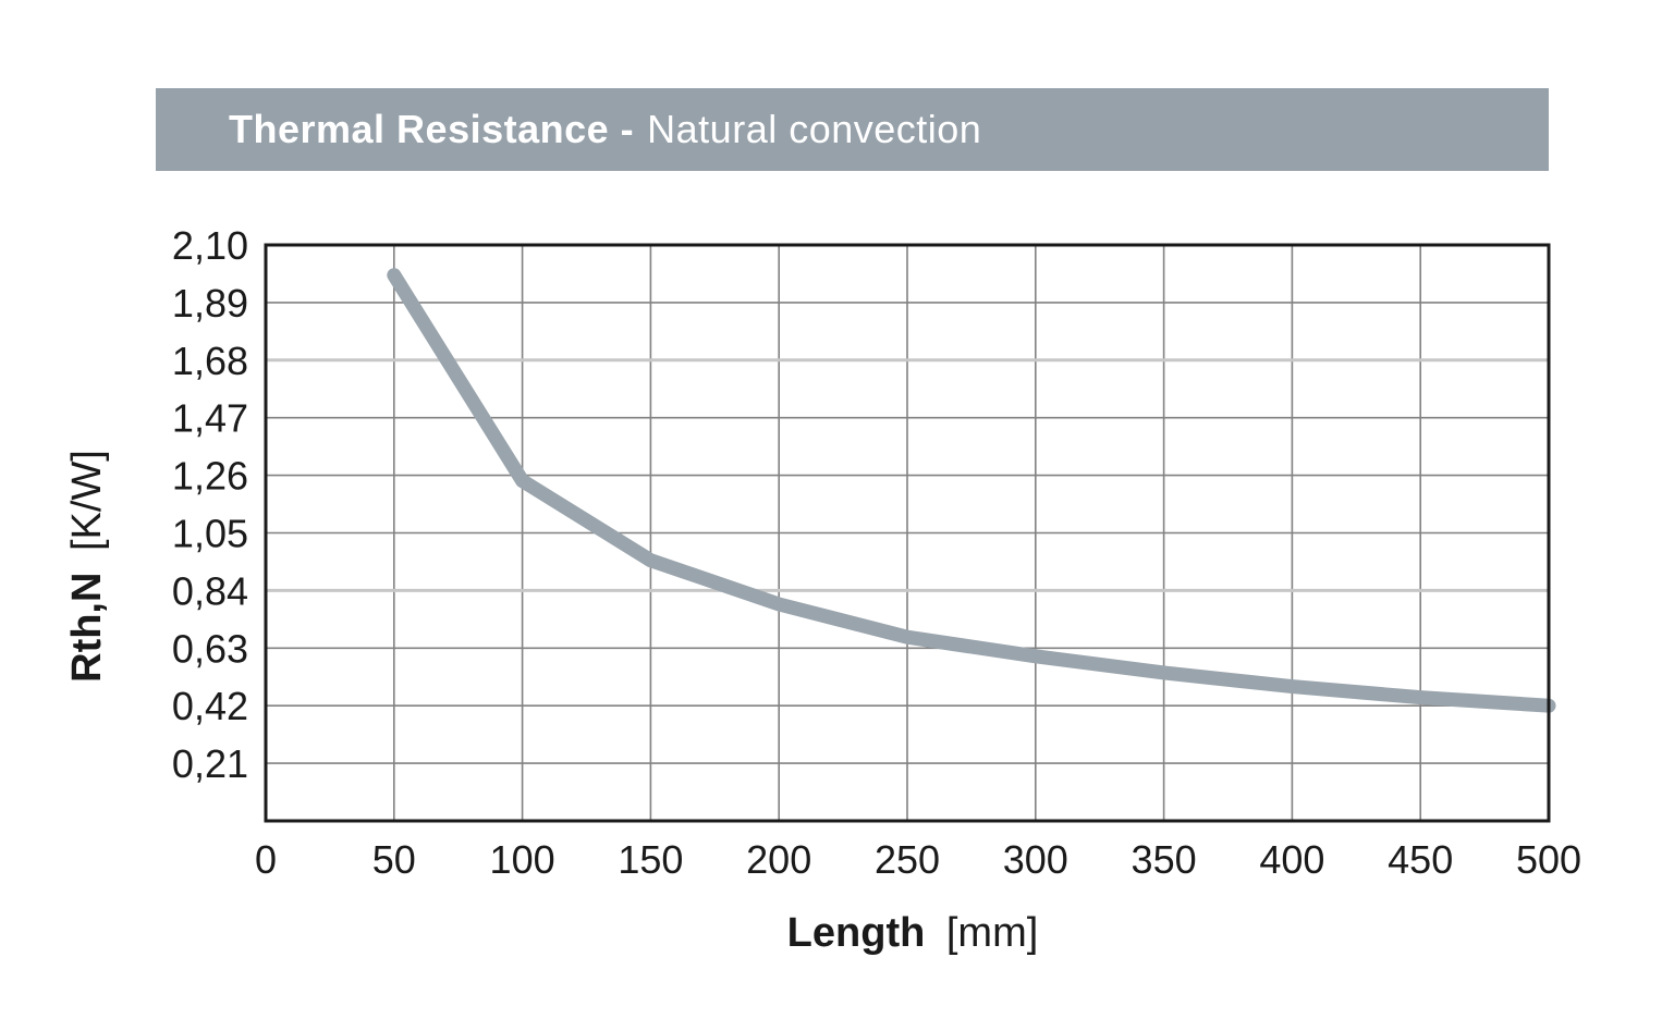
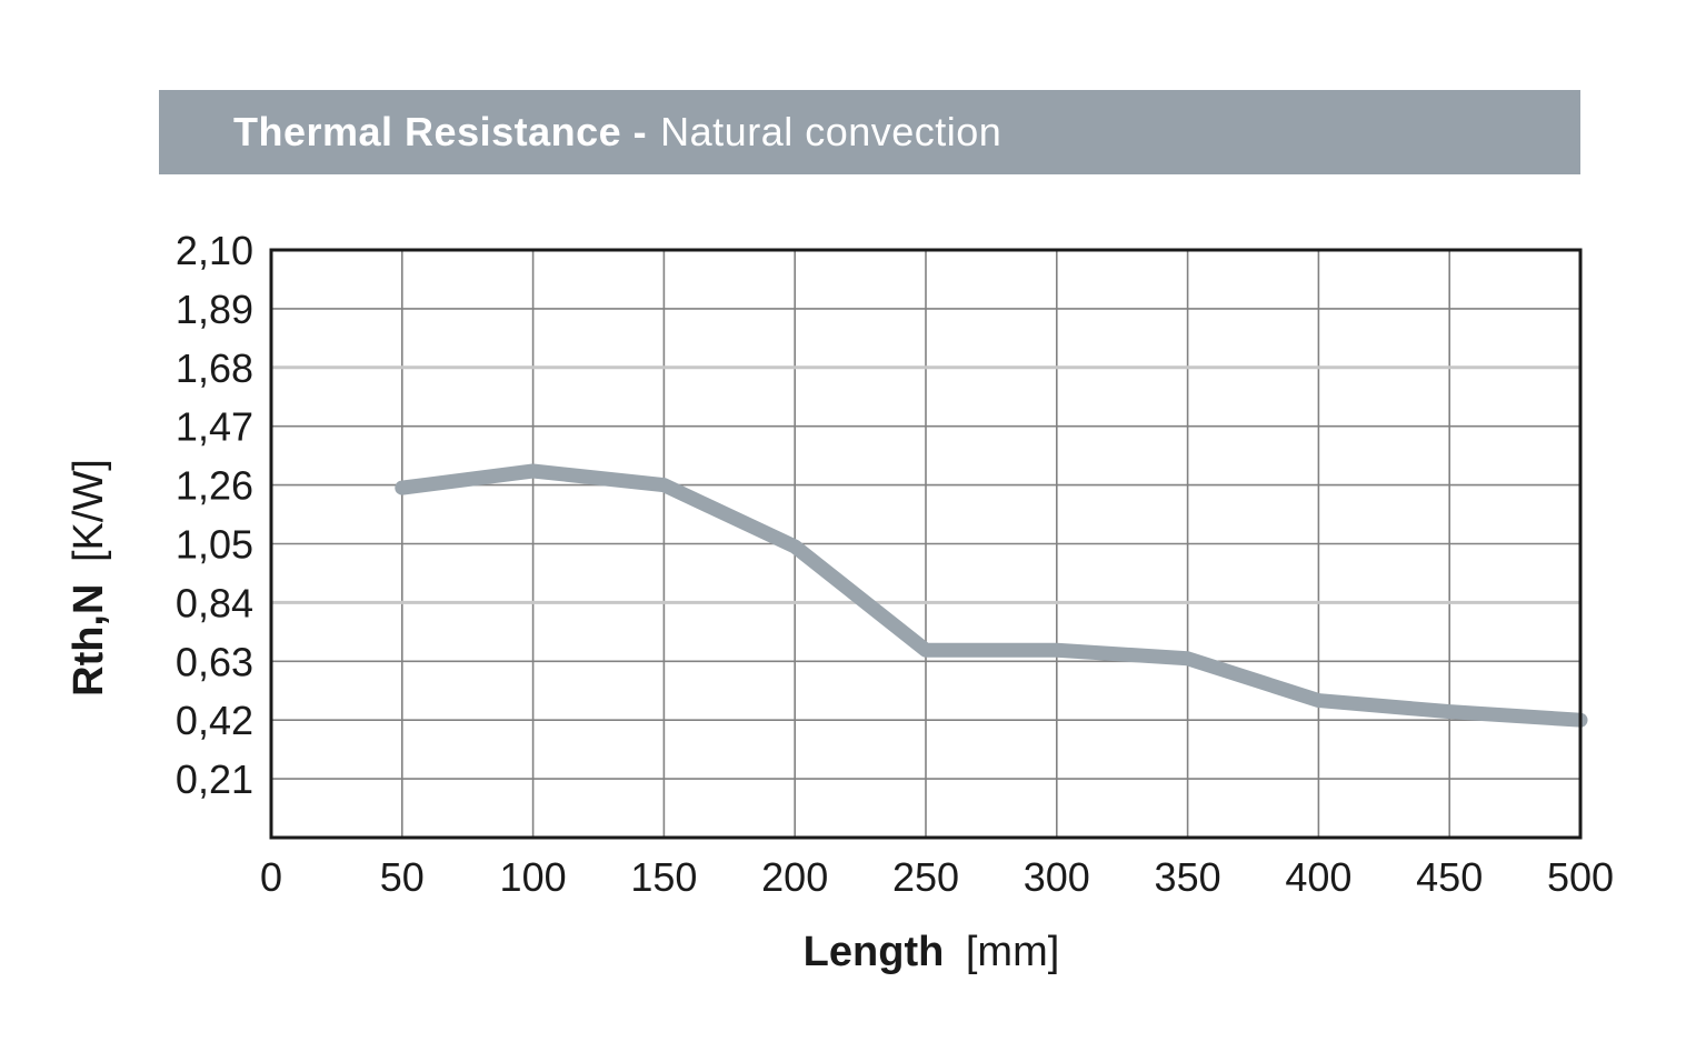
50: 1,99 -> 1,25
100: 1,24 -> 1,31
150: 0,95 -> 1,26
200: 0,79 -> 1,04
300: 0,60 -> 0,67
350: 0,54 -> 0,64
